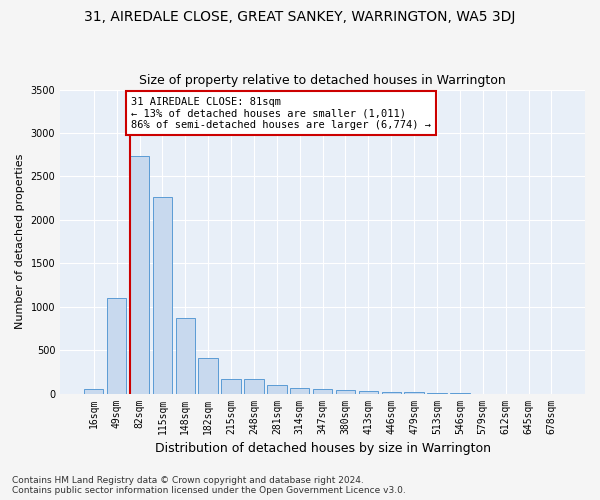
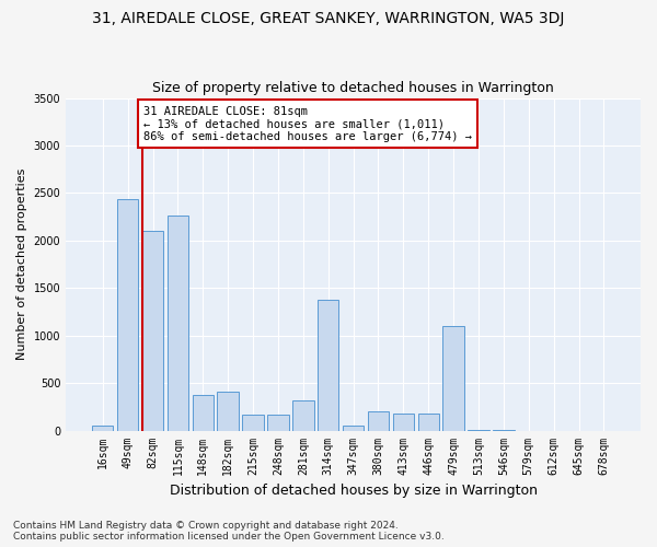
49sqm: 1100 -> 2440
82sqm: 2740 -> 2100
148sqm: 870 -> 380
281sqm: 100 -> 320
314sqm: 60 -> 1380
380sqm: 40 -> 200
413sqm: 40 -> 180
446sqm: 20 -> 180
479sqm: 20 -> 1100
